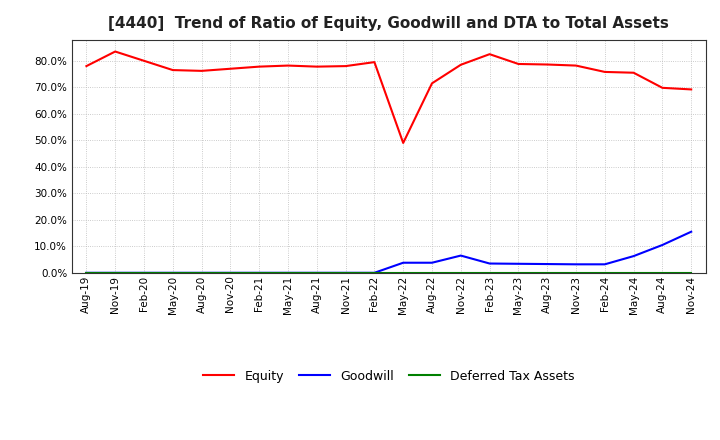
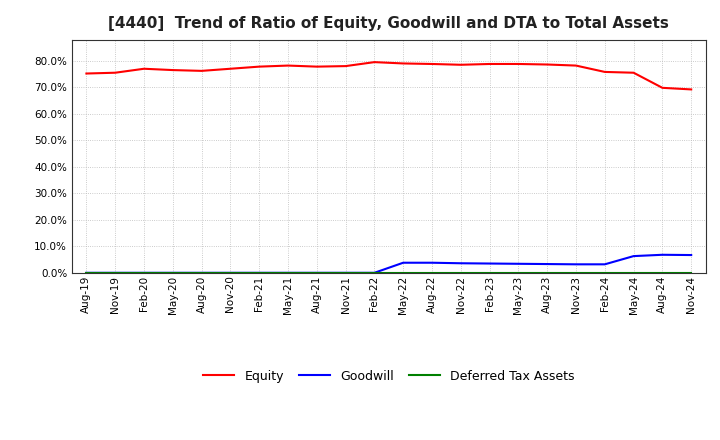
Equity/Aug-19: 78.0% -> 75.2%
Equity/Nov-19: 83.5% -> 75.5%
Equity/Feb-20: 80.0% -> 77.0%
Equity/May-22: 49.0% -> 79.0%
Equity/Aug-22: 71.5% -> 78.8%
Goodwill/Nov-22: 6.5% -> 3.6%
Equity/Feb-23: 82.5% -> 78.8%
Goodwill/Aug-24: 10.5% -> 6.8%
Goodwill/Nov-24: 15.5% -> 6.7%
